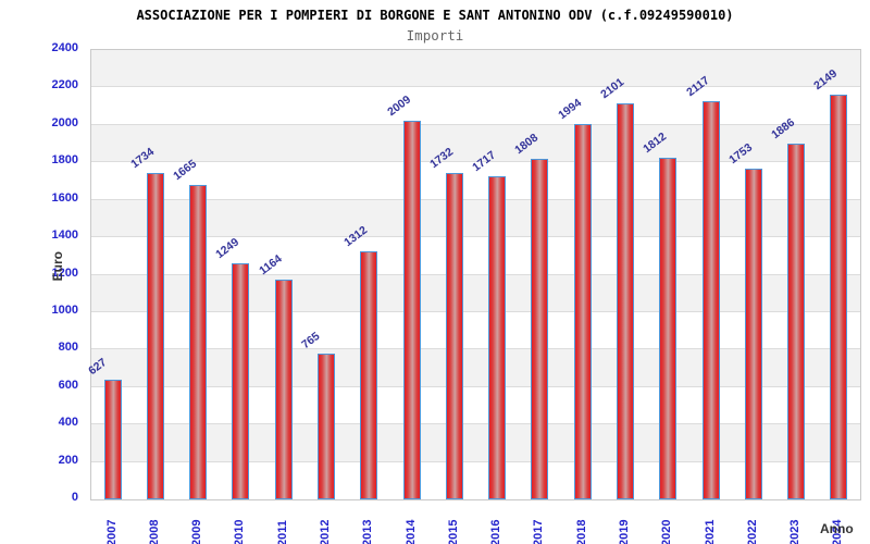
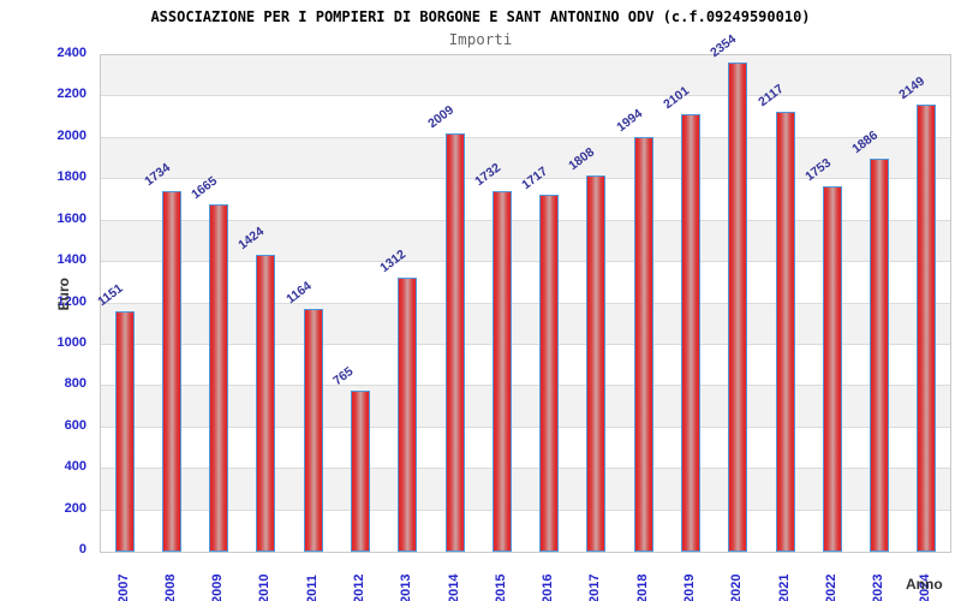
2007: 627 -> 1151
2010: 1249 -> 1424
2020: 1812 -> 2354
